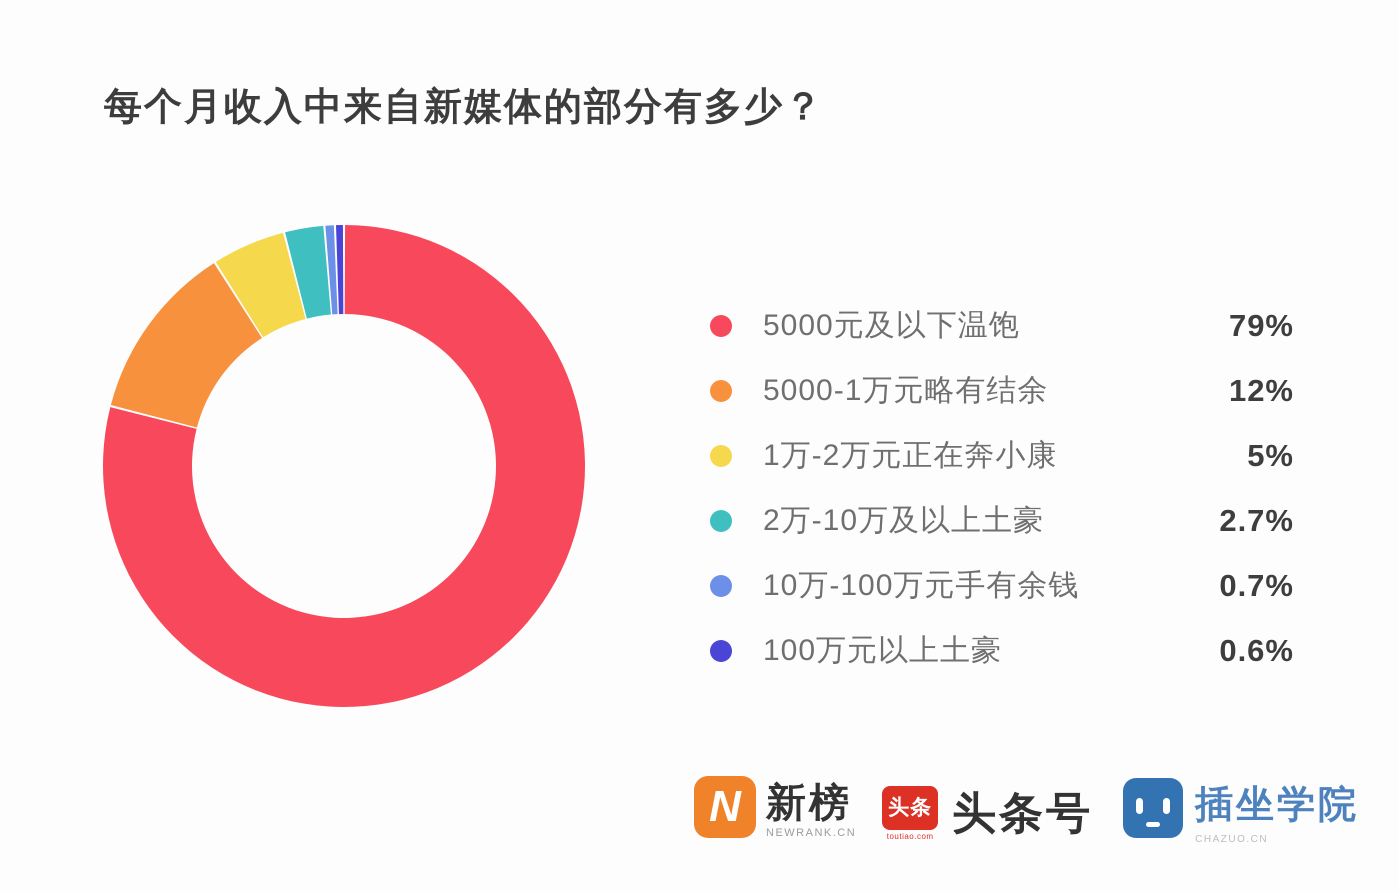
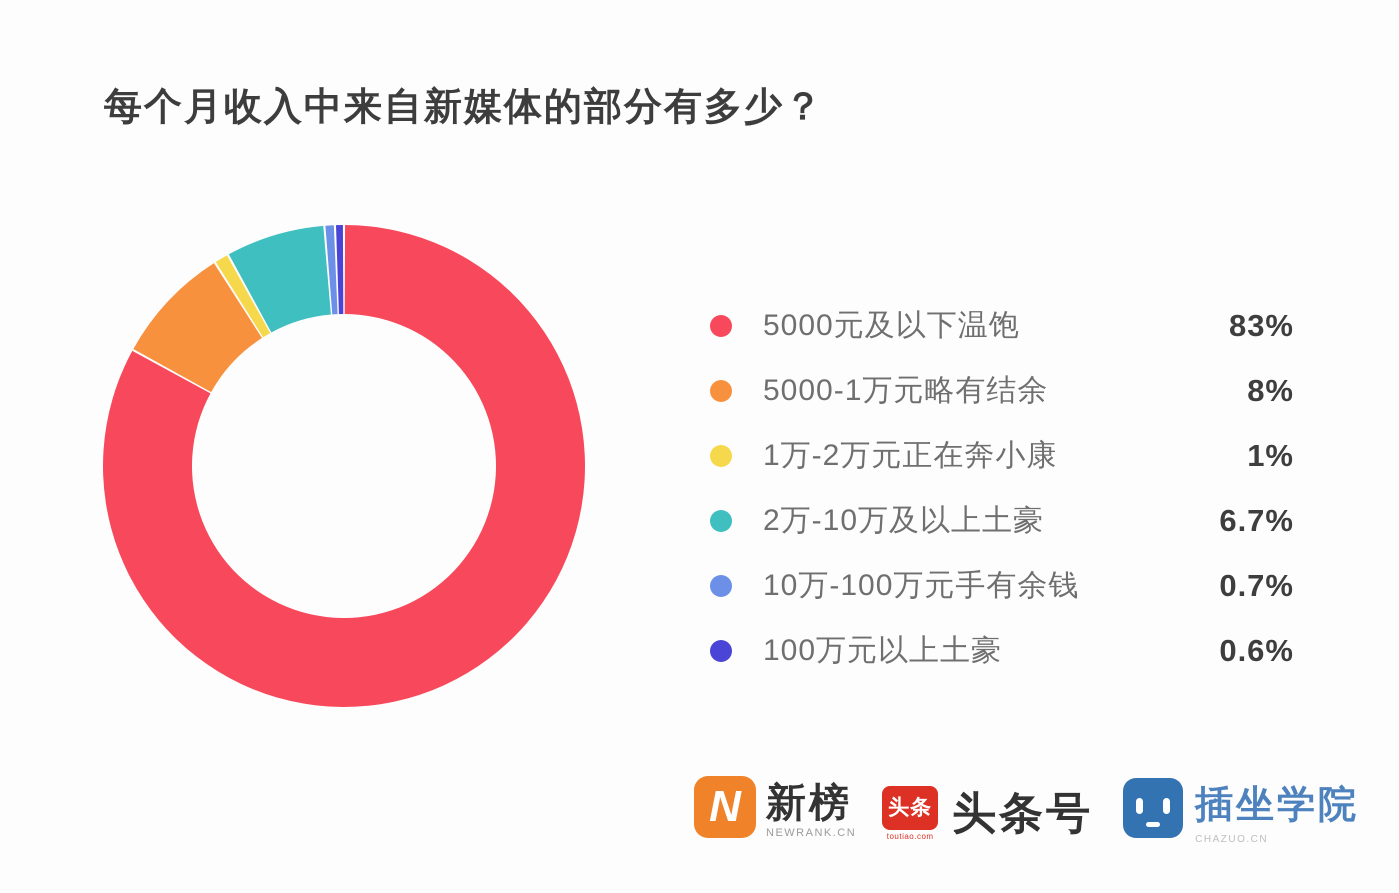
5000元及以下温饱: 79% -> 83%
5000-1万元略有结余: 12% -> 8%
1万-2万元正在奔小康: 5% -> 1%
2万-10万及以上土豪: 2.7% -> 6.7%
